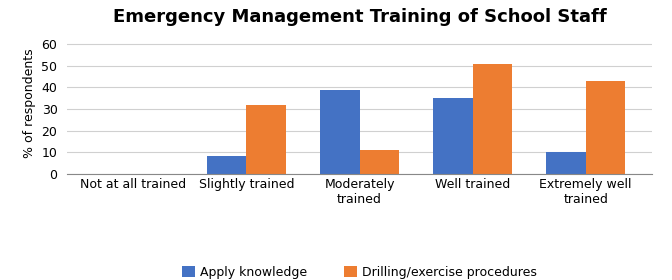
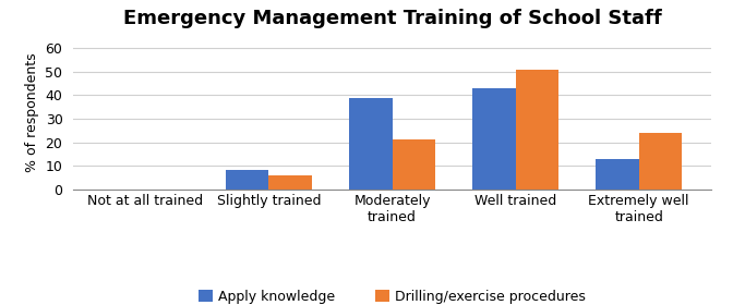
Drilling/exercise procedures/Slightly trained: 32 -> 6
Drilling/exercise procedures/Moderately trained: 11 -> 21
Apply knowledge/Well trained: 35 -> 43
Apply knowledge/Extremely well trained: 10 -> 13
Drilling/exercise procedures/Extremely well trained: 43 -> 24
